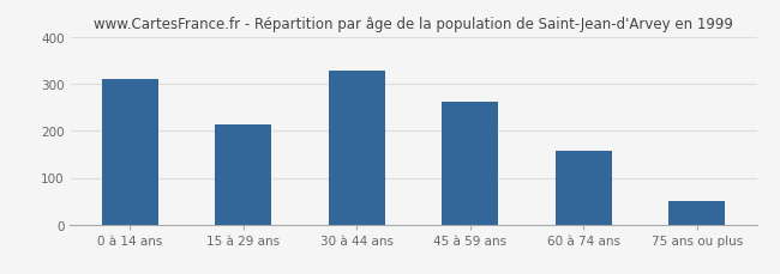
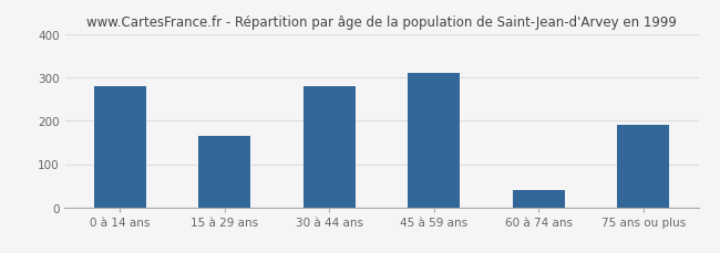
0 à 14 ans: 310 -> 280
15 à 29 ans: 215 -> 165
30 à 44 ans: 328 -> 280
45 à 59 ans: 262 -> 310
60 à 74 ans: 157 -> 40
75 ans ou plus: 49 -> 190
